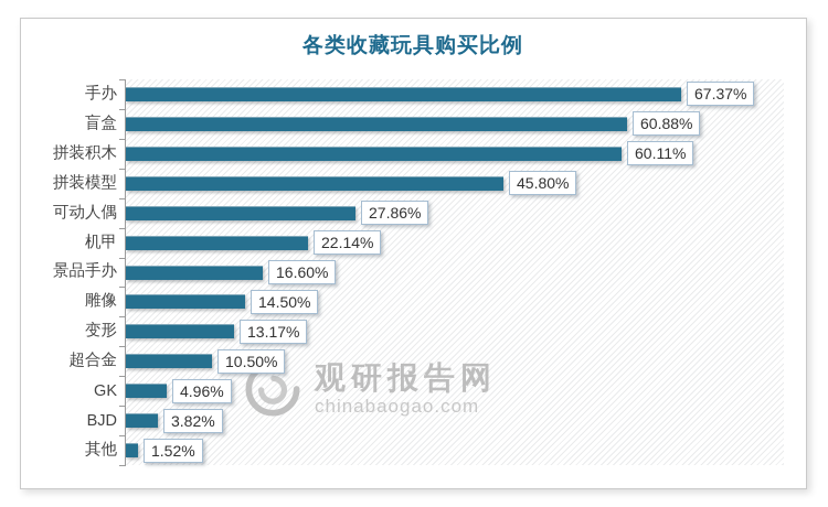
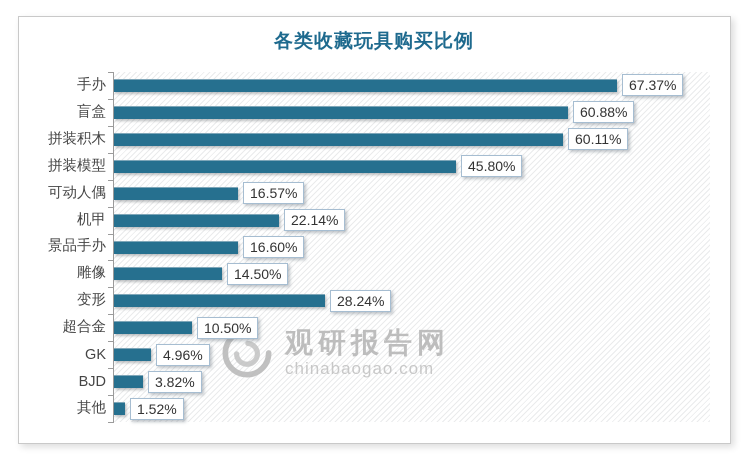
可动人偶: 27.86% -> 16.57%
变形: 13.17% -> 28.24%
